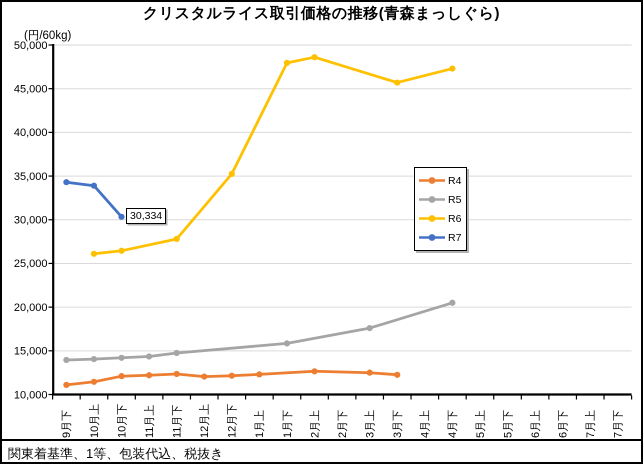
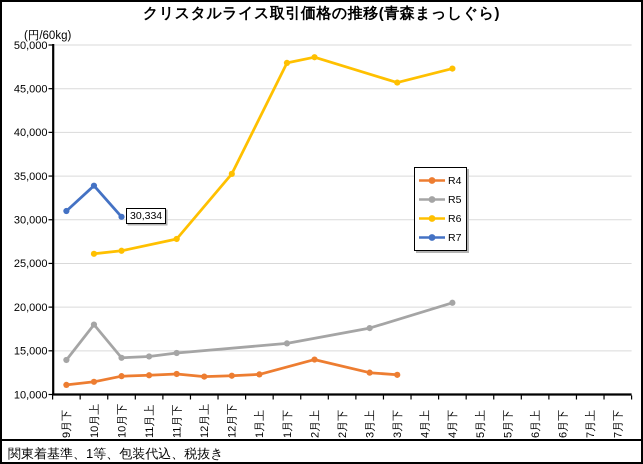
R7/9月下: 34000 -> 31000
R5/10月上: 14000 -> 18000
R4/2月上: 13000 -> 14000
